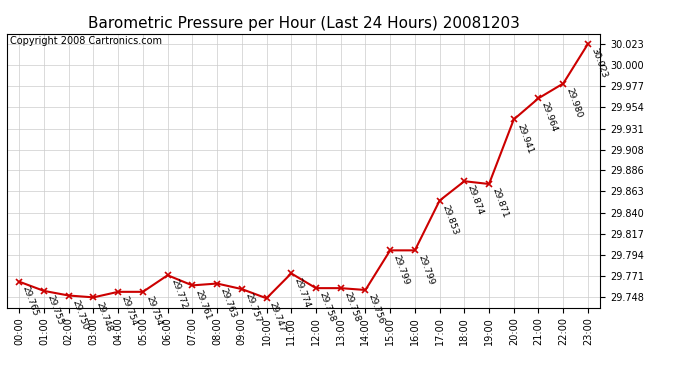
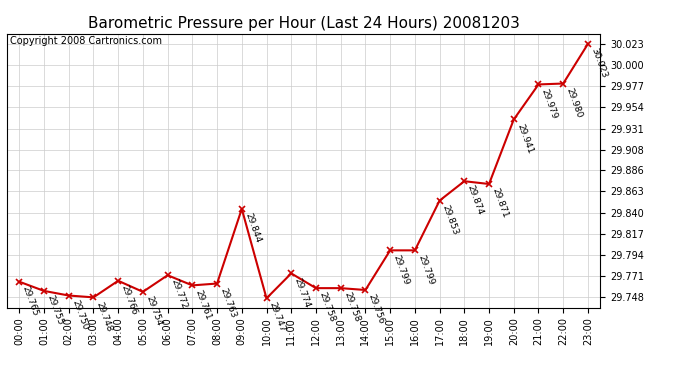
04:00: 29.754 -> 29.766
09:00: 29.757 -> 29.844
21:00: 29.964 -> 29.979
